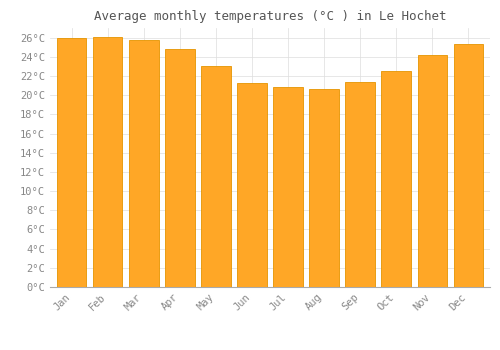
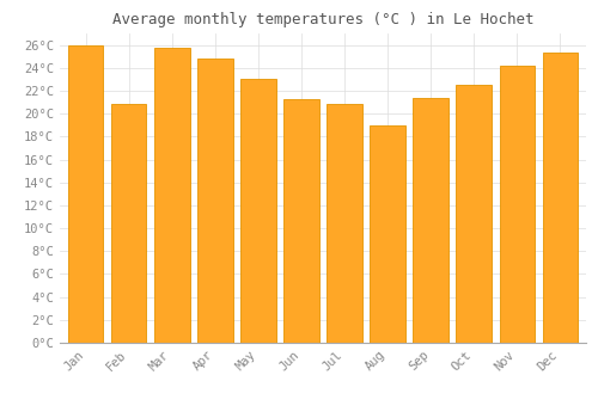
Feb: 26.1°C -> 20.8°C
Aug: 20.6°C -> 19.0°C
